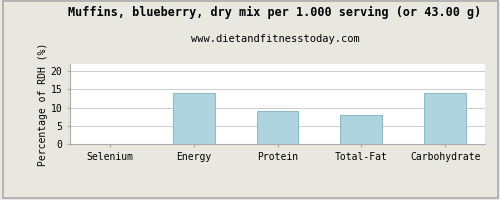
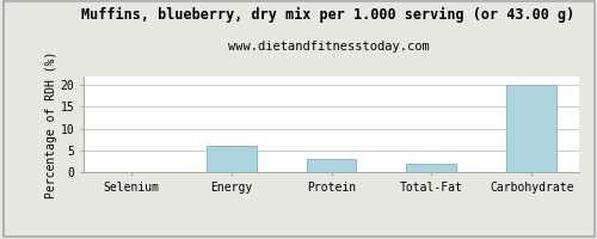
Energy: 14 -> 6
Protein: 9 -> 3
Total-Fat: 8 -> 2
Carbohydrate: 14 -> 20
